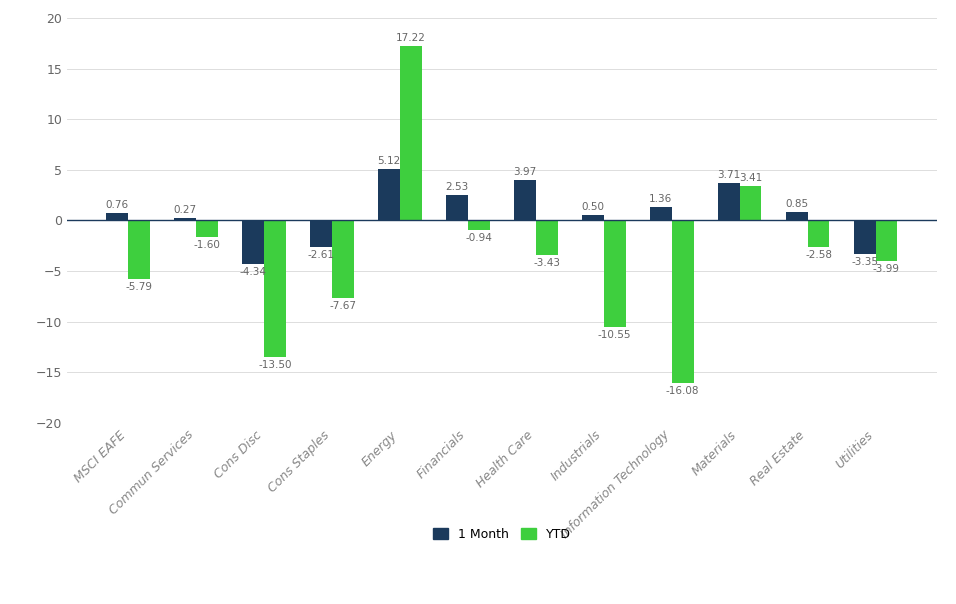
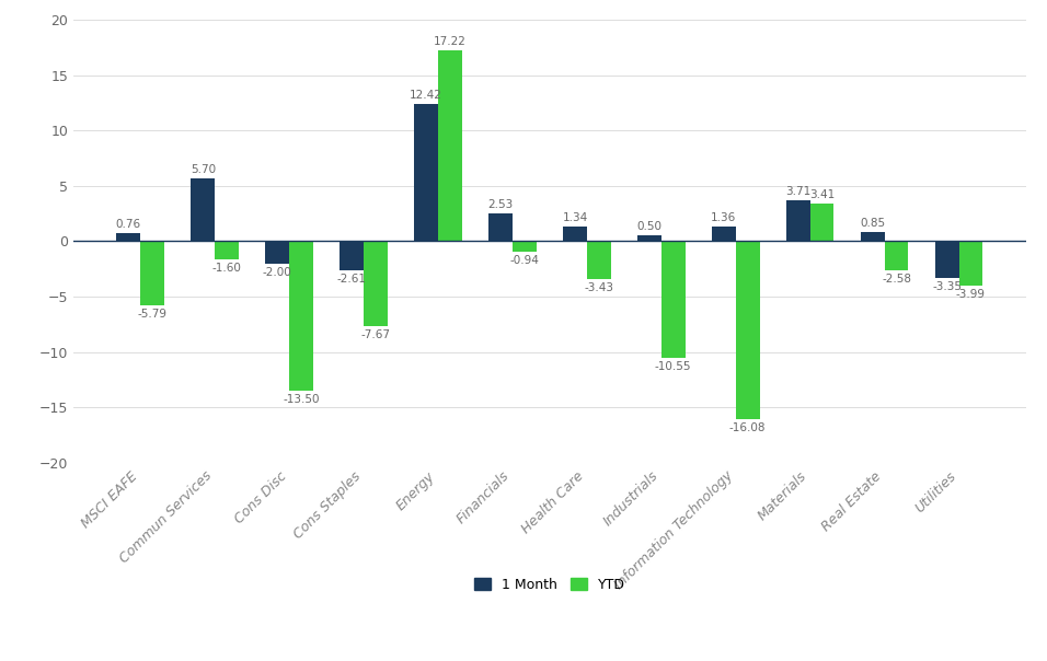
1 Month/Commun Services: 0.27 -> 5.70
1 Month/Cons Disc: -4.34 -> -2.00
1 Month/Energy: 5.12 -> 12.42
1 Month/Health Care: 3.97 -> 1.34
